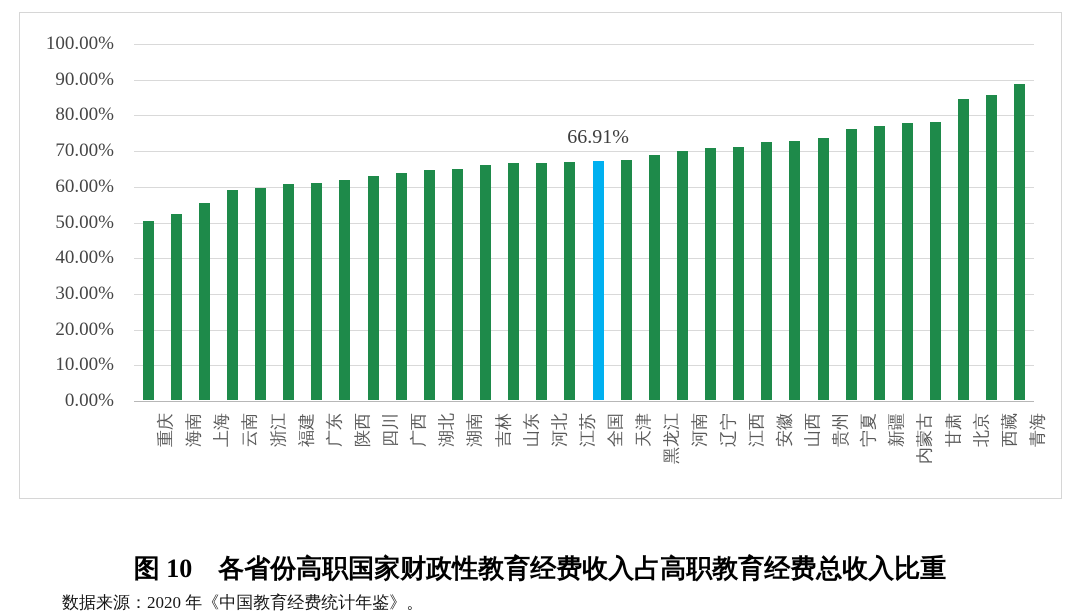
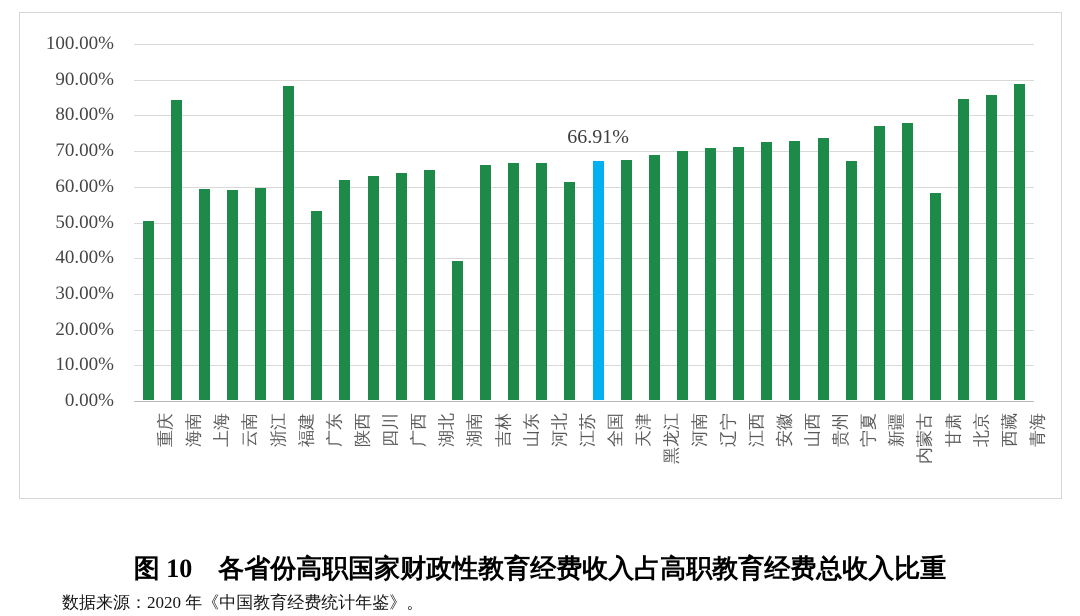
海南: 52% -> 84%
上海: 55% -> 59%
福建: 60% -> 88%
广东: 61% -> 53%
湖南: 65% -> 39%
江苏: 67% -> 61%
宁夏: 76% -> 67%
甘肃: 78% -> 58%
